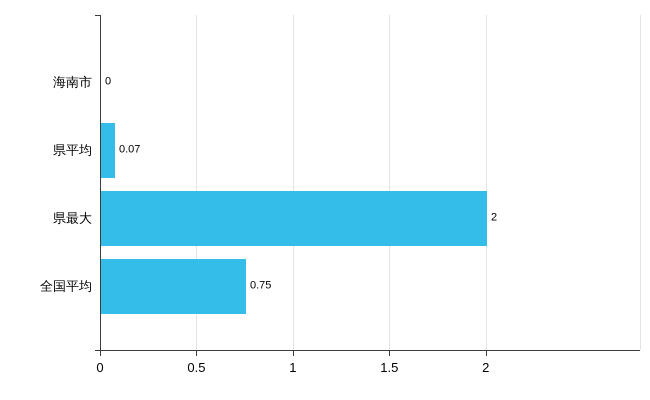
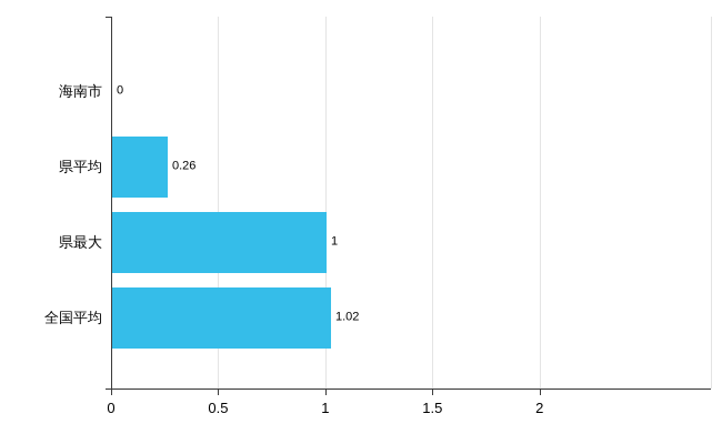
県平均: 0.07 -> 0.26
県最大: 2 -> 1
全国平均: 0.75 -> 1.02
